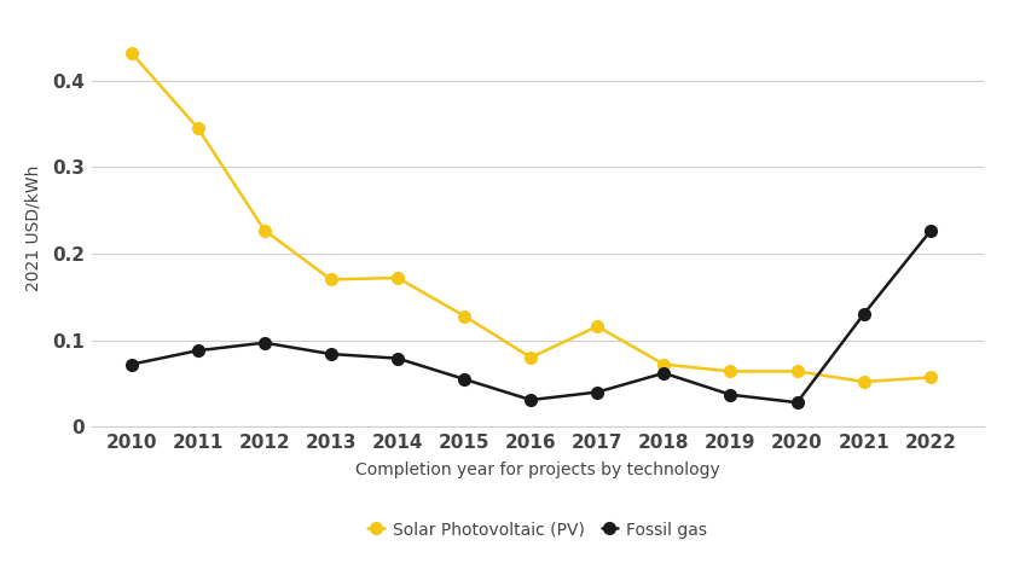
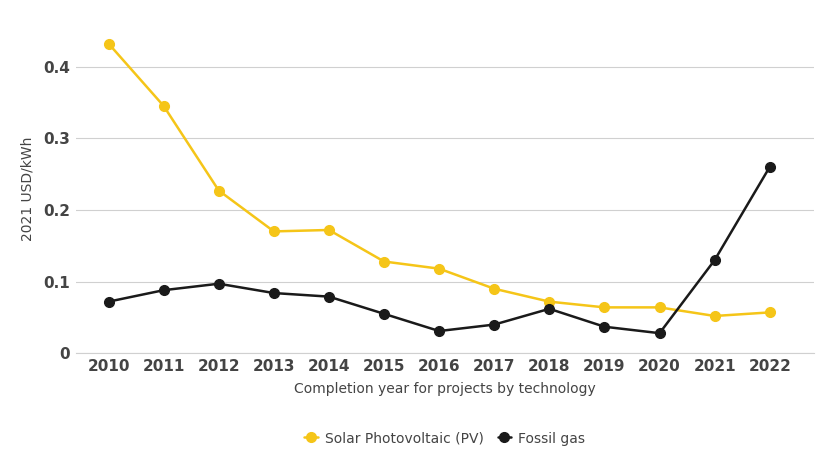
Solar Photovoltaic (PV)/2016: 0.080 -> 0.118
Solar Photovoltaic (PV)/2017: 0.116 -> 0.090
Fossil gas/2022: 0.226 -> 0.260
